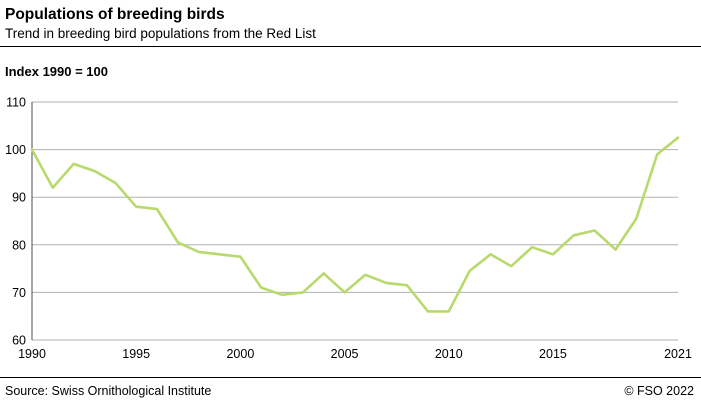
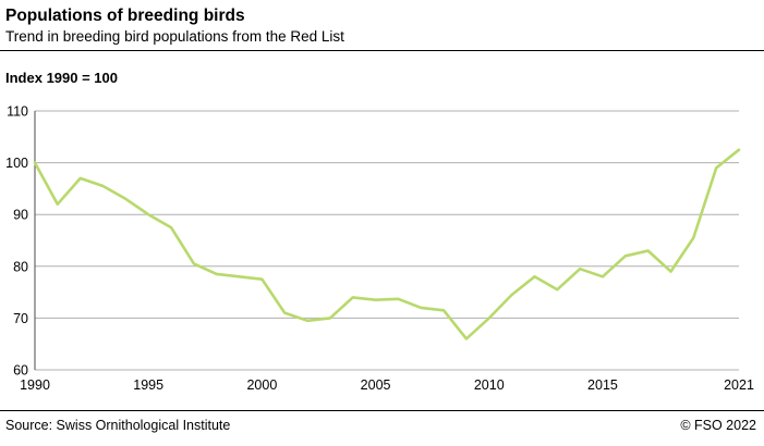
1995: 88 -> 90
2005: 70 -> 74
2010: 66 -> 70
